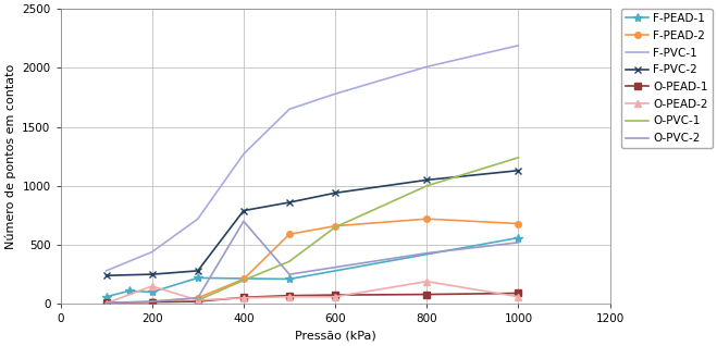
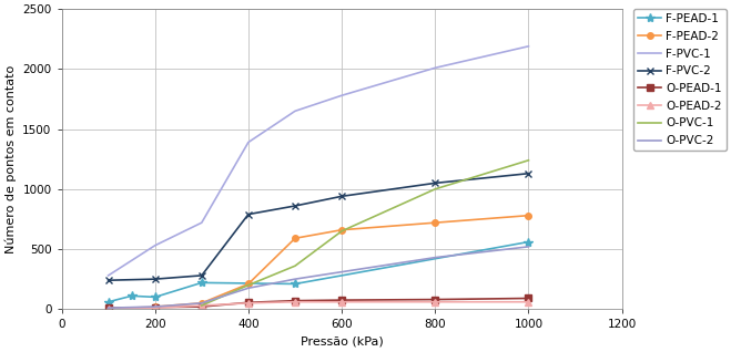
F-PVC-1/200: 440 -> 530
O-PEAD-2/200: 150 -> 10
F-PVC-1/400: 1270 -> 1390
O-PVC-2/400: 700 -> 180
O-PEAD-2/800: 190 -> 60
F-PEAD-2/1000: 680 -> 780
